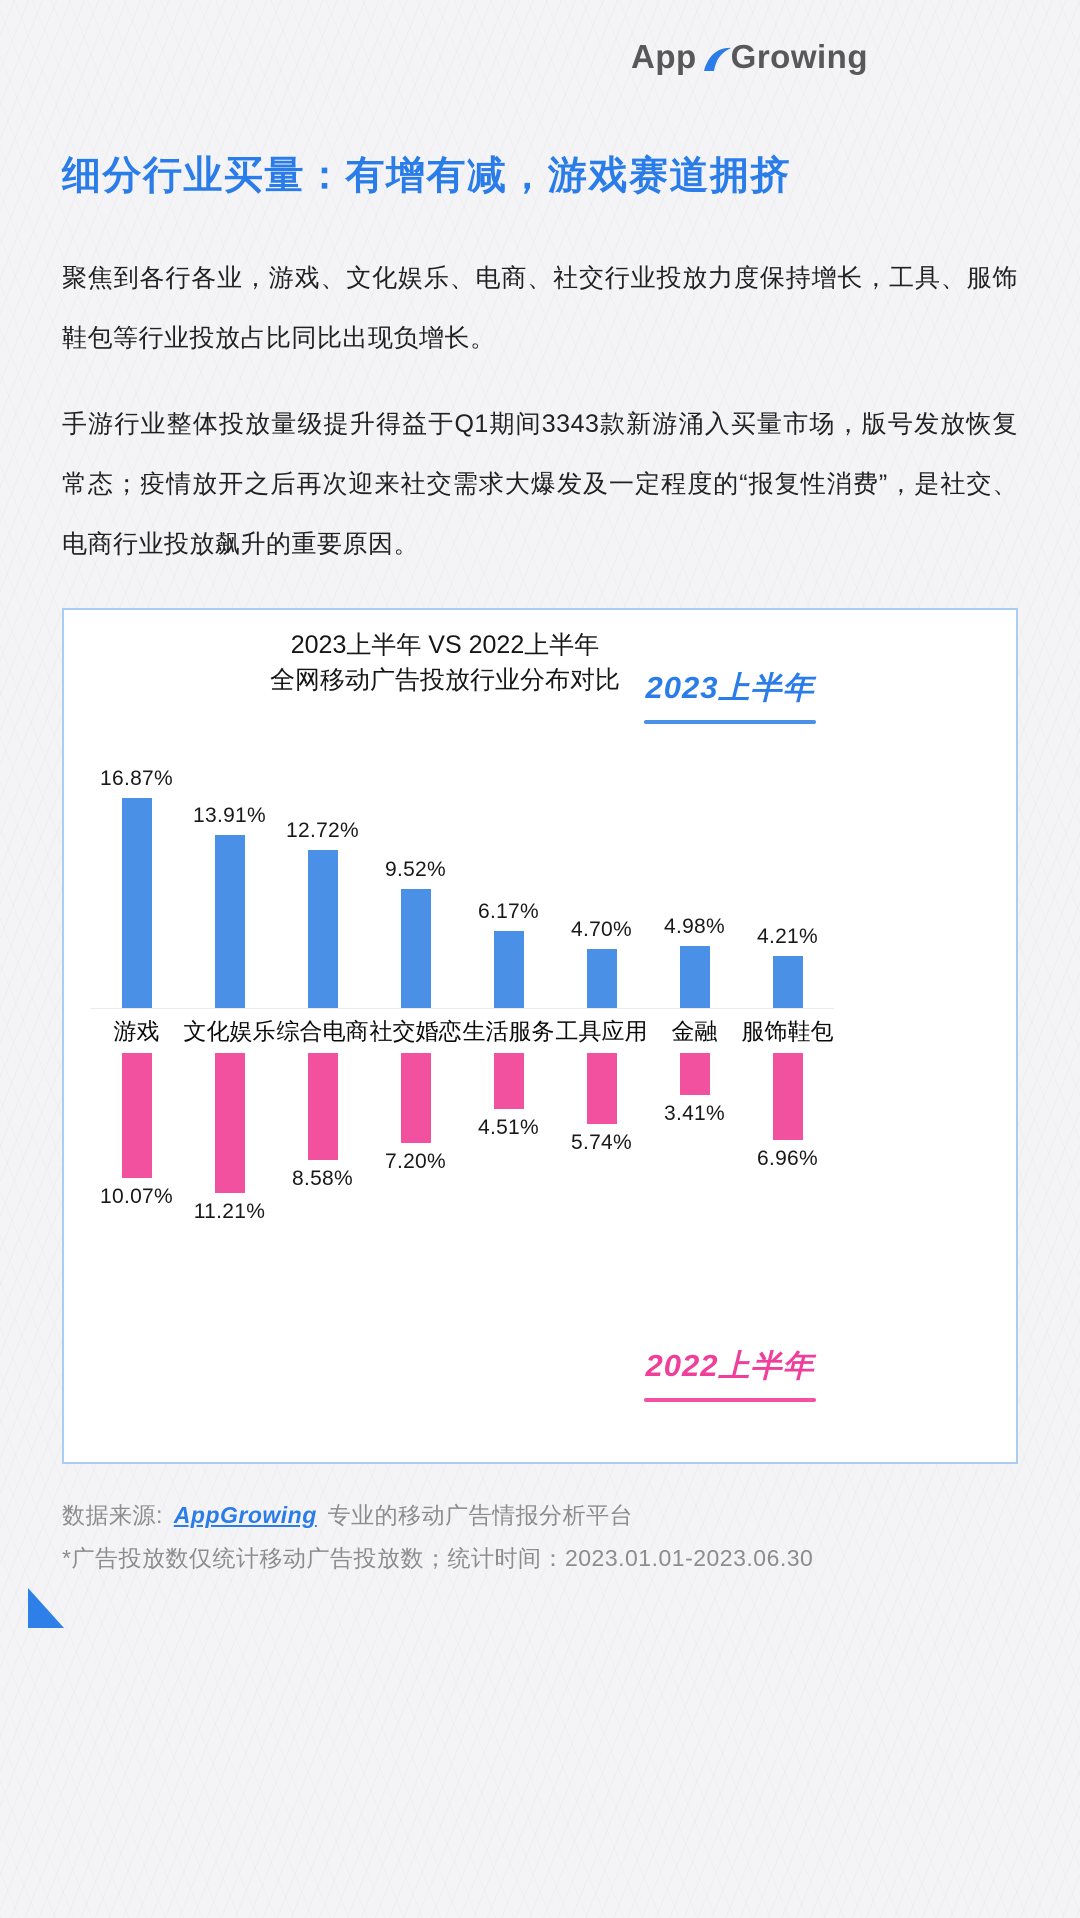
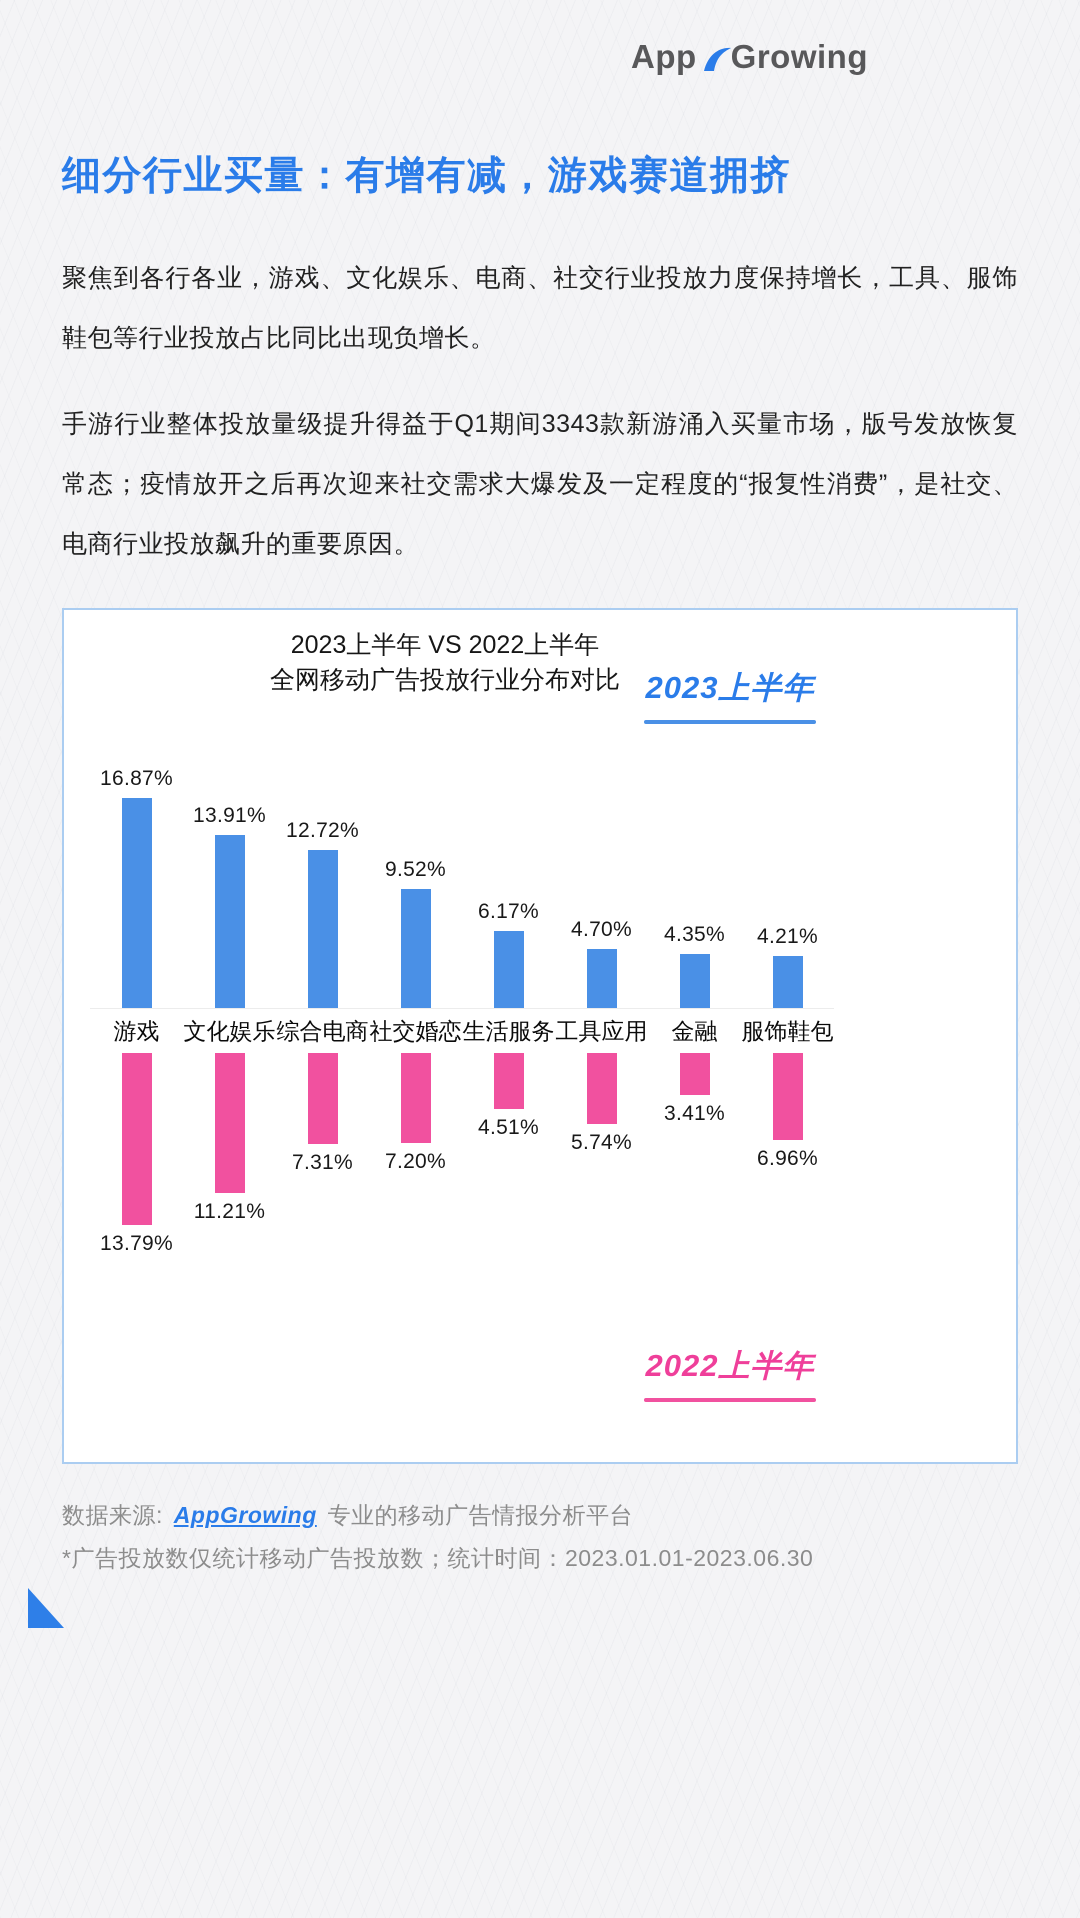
2022上半年/游戏: 10.07% -> 13.79%
2022上半年/综合电商: 8.58% -> 7.31%
2023上半年/金融: 4.98% -> 4.35%
